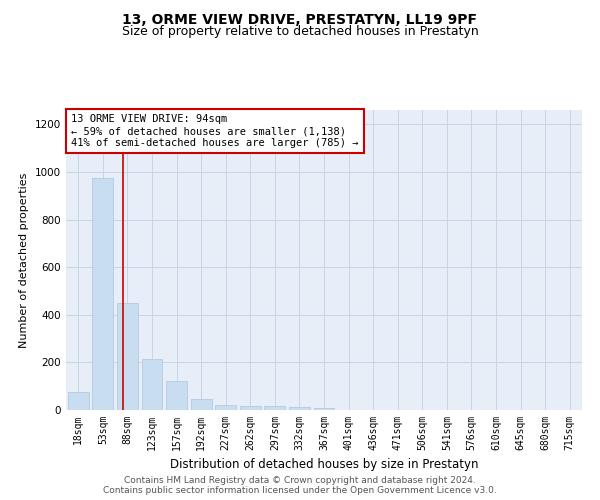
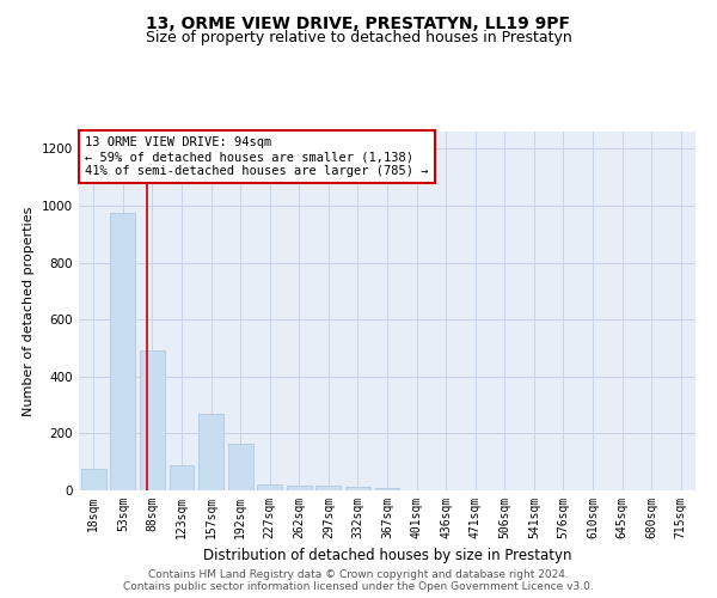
88sqm: 450 -> 490
123sqm: 215 -> 90
157sqm: 120 -> 270
192sqm: 45 -> 165
